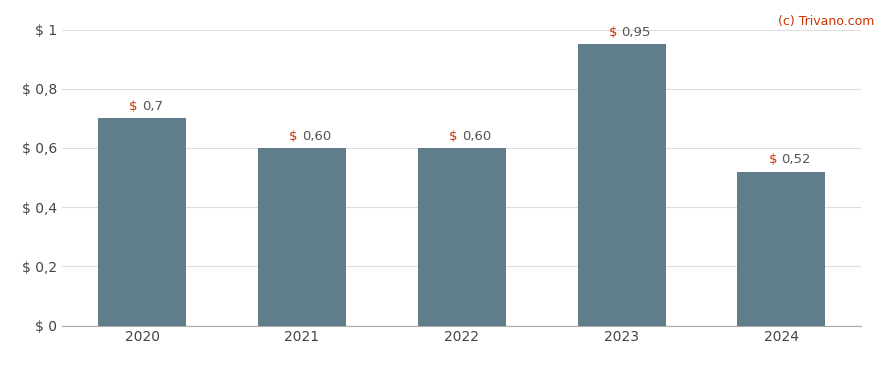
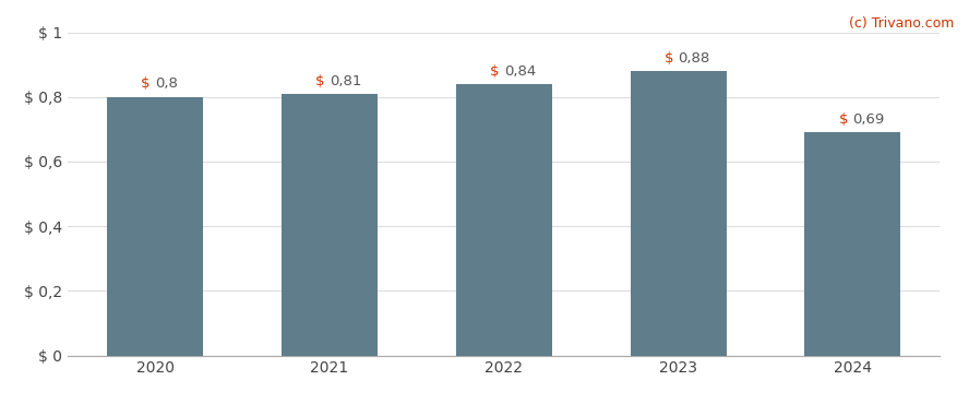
2020: 0,7 -> 0,8
2021: 0,60 -> 0,81
2022: 0,60 -> 0,84
2023: 0,95 -> 0,88
2024: 0,52 -> 0,69
